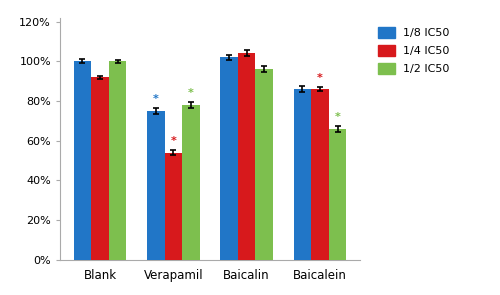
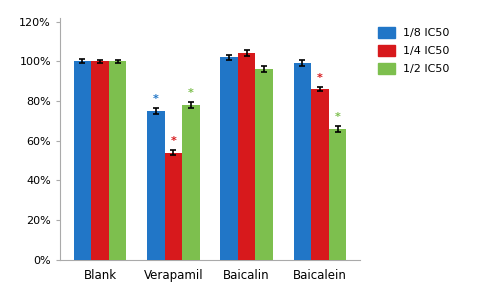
1/4 IC50/Blank: 92% -> 100%
1/8 IC50/Baicalein: 86% -> 99%
